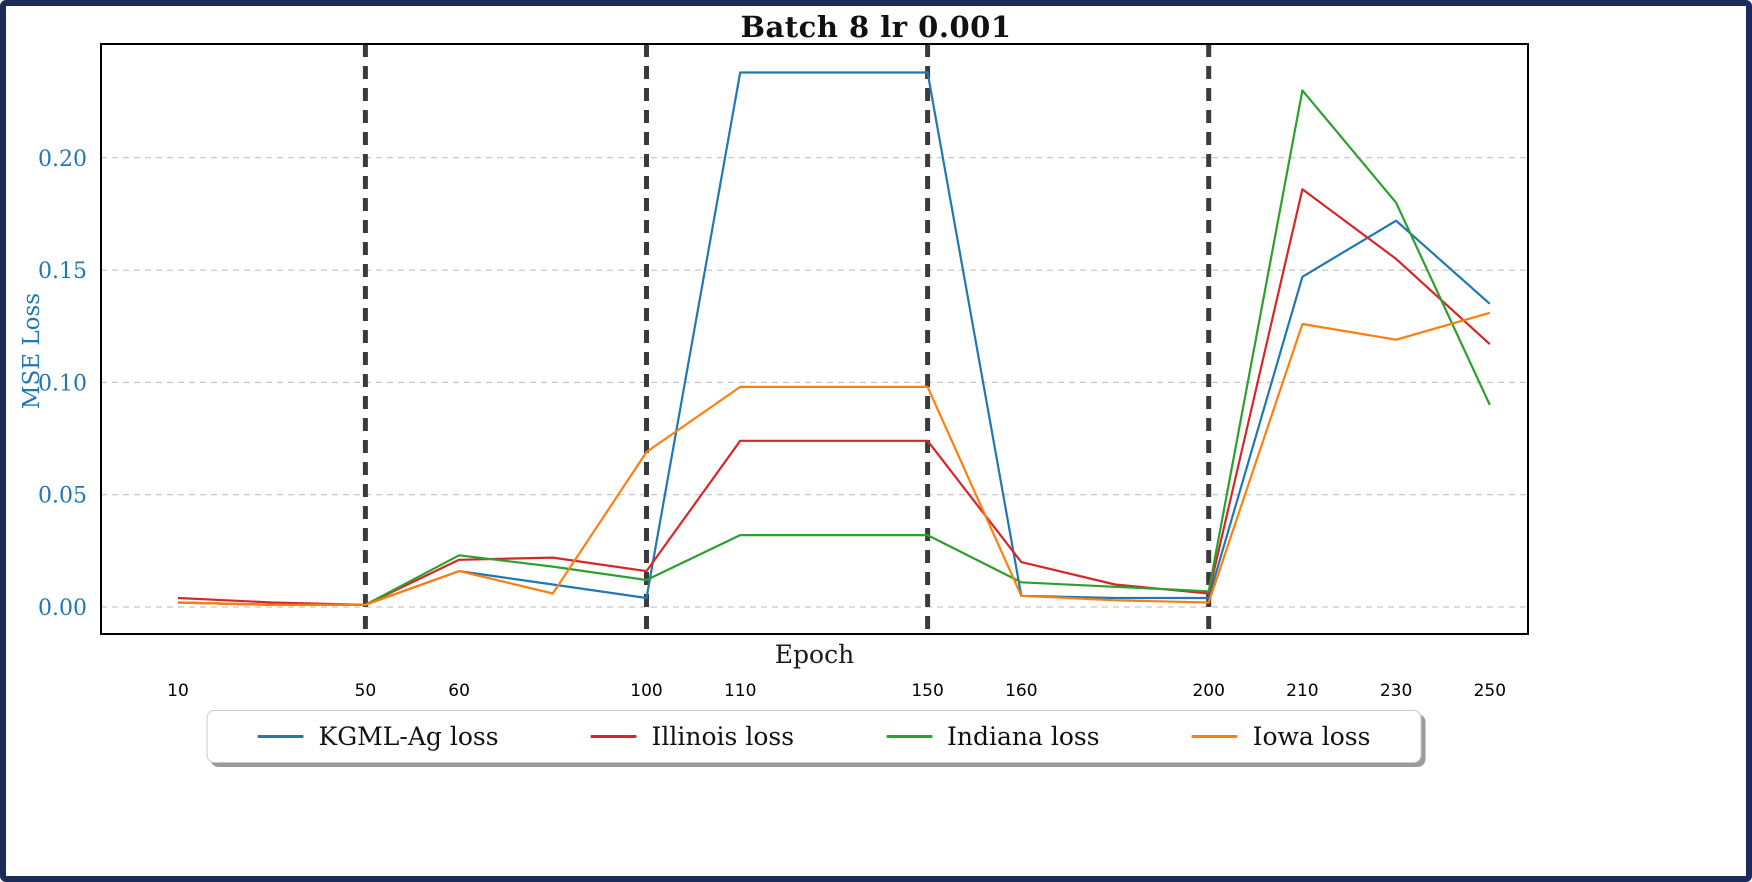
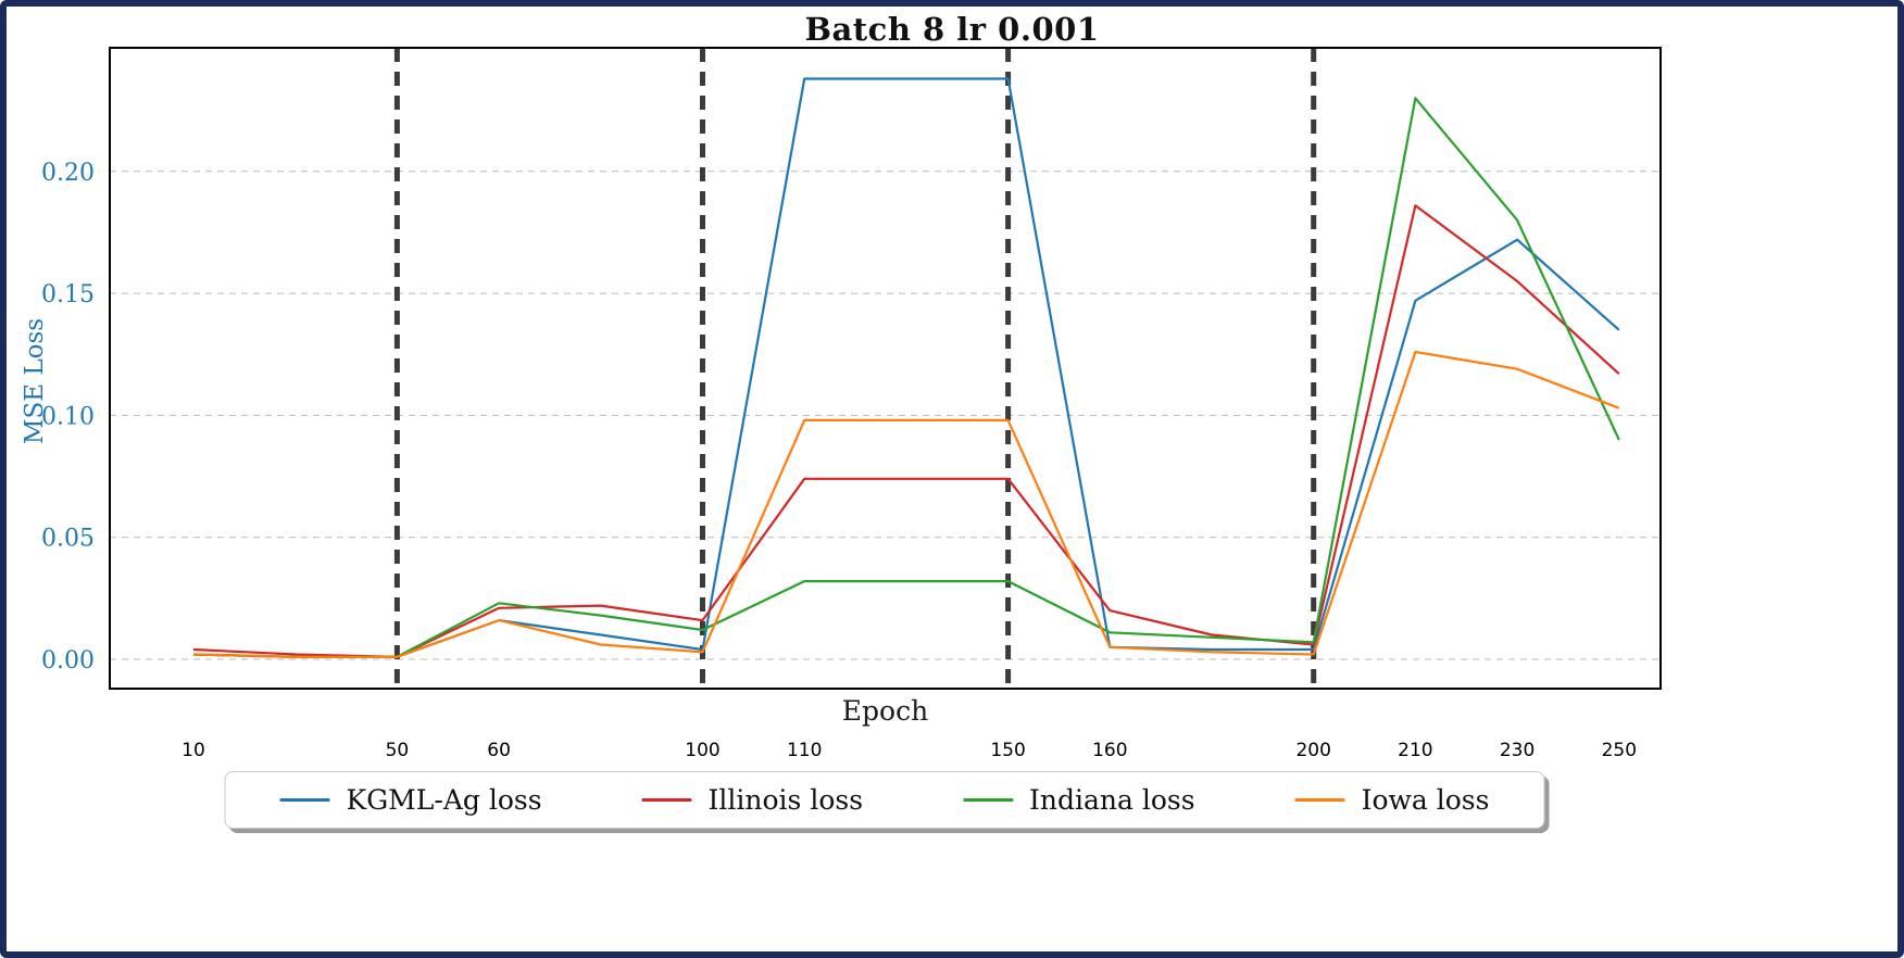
Iowa loss/100: 0.069 -> 0.003
Iowa loss/250: 0.131 -> 0.103
